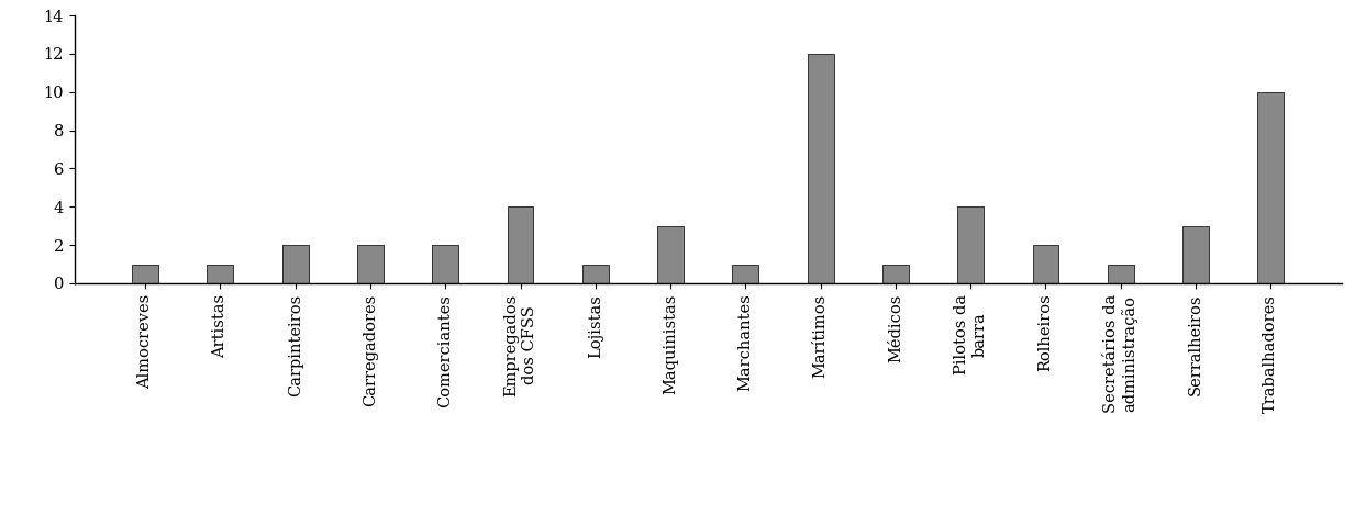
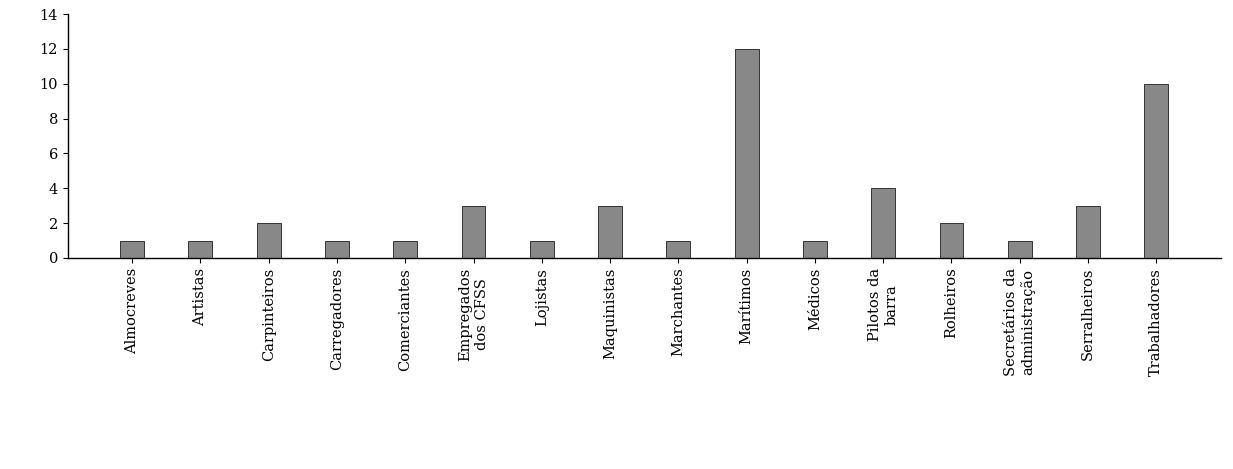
Carregadores: 2 -> 1
Comerciantes: 2 -> 1
Empregados dos CFSS: 4 -> 3
